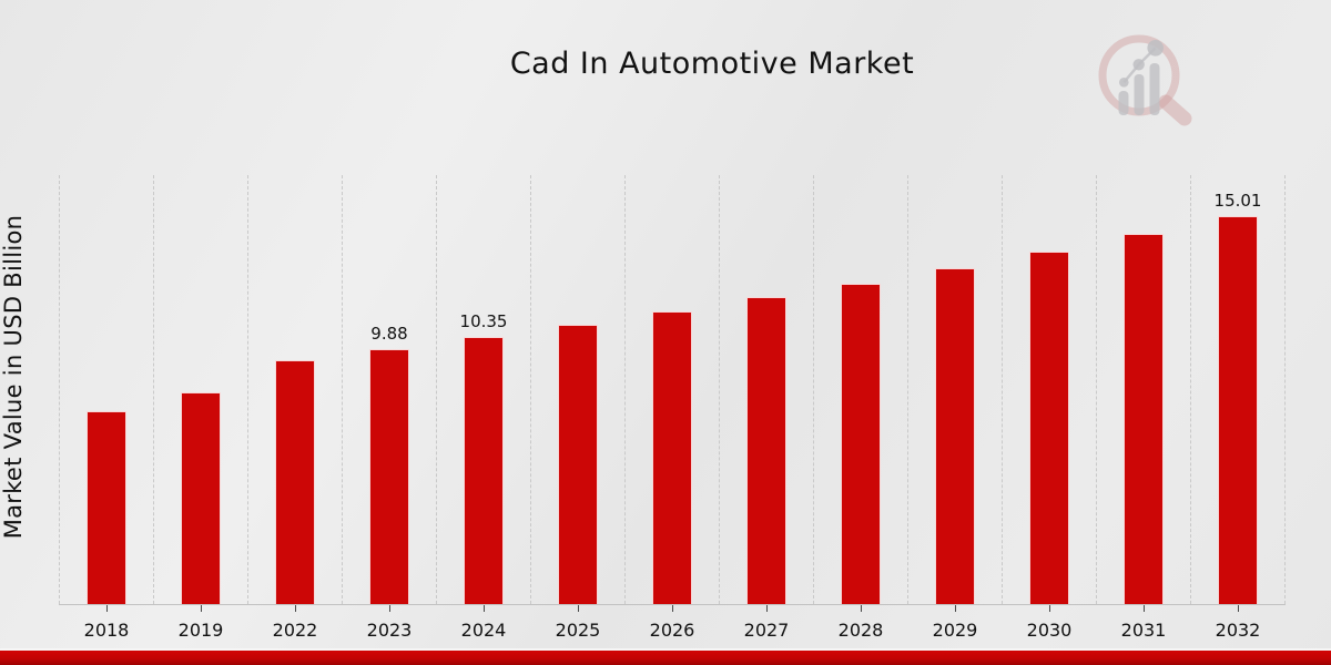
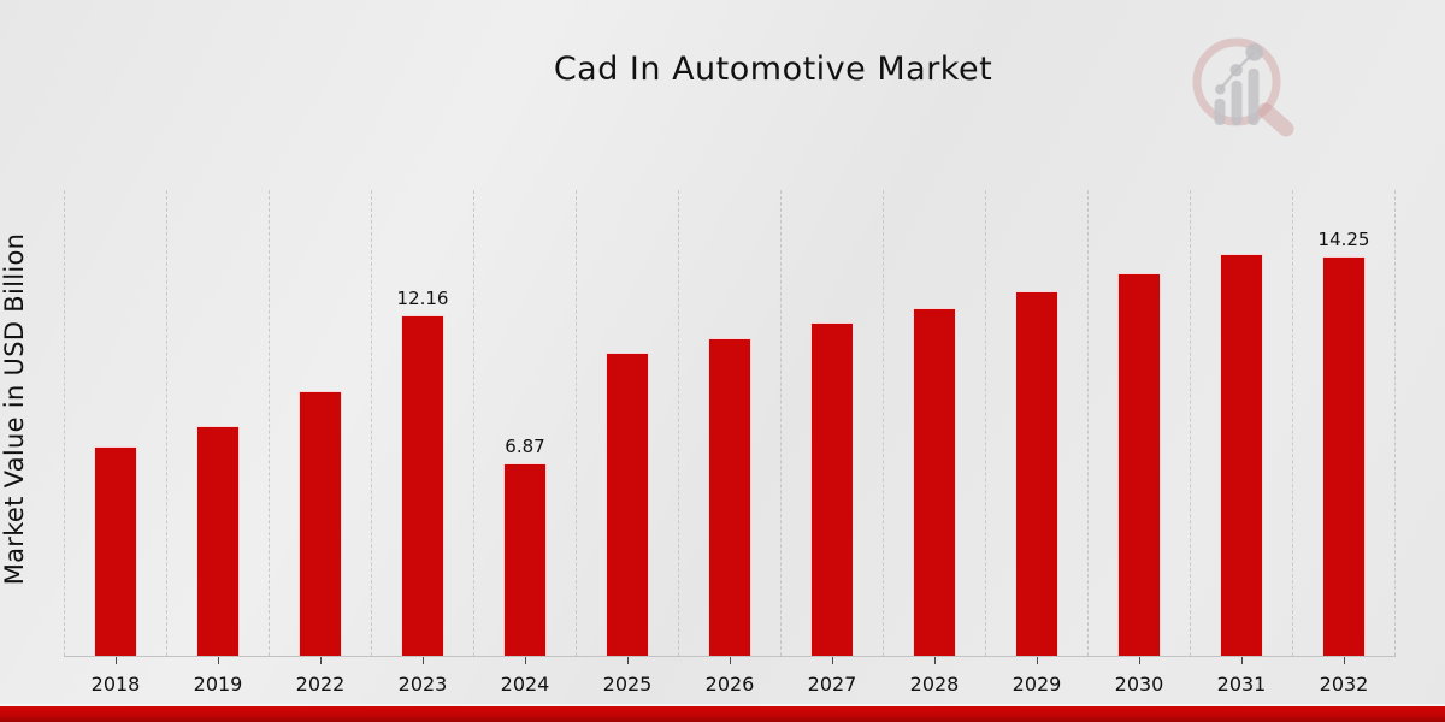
2023: 9.88 -> 12.16
2024: 10.35 -> 6.87
2032: 15.01 -> 14.25
